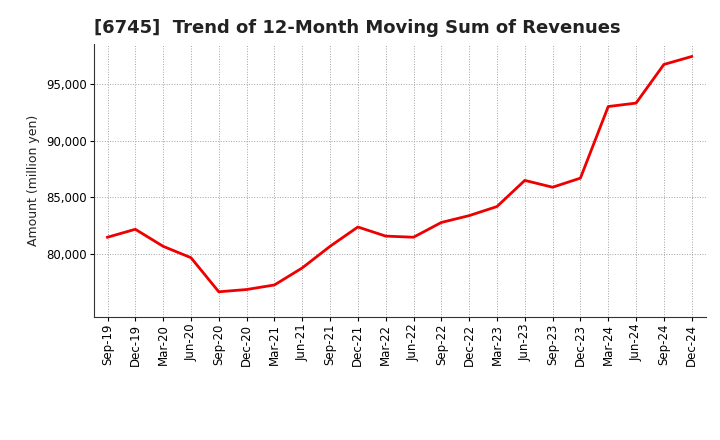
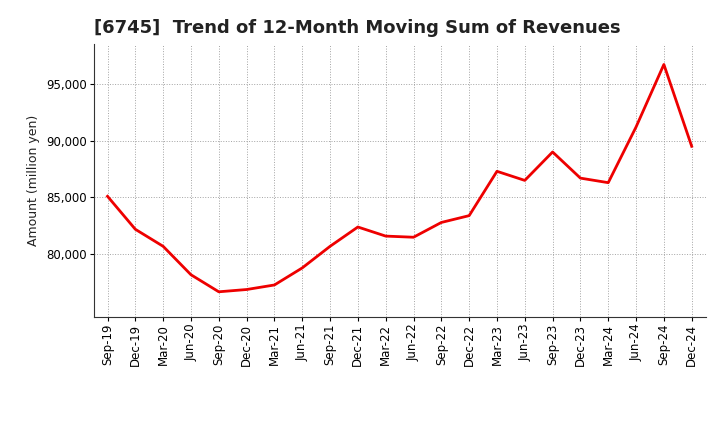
Sep-19: 81,500 -> 85,100
Jun-20: 79,700 -> 78,200
Mar-23: 84,200 -> 87,300
Sep-23: 85,900 -> 89,000
Mar-24: 93,000 -> 86,300
Jun-24: 93,300 -> 91,200
Dec-24: 97,400 -> 89,500
